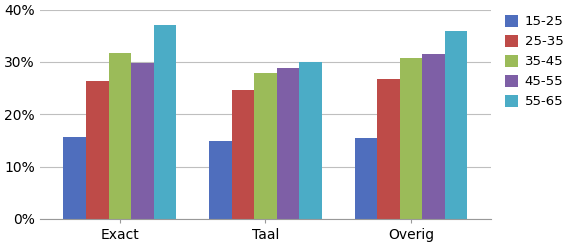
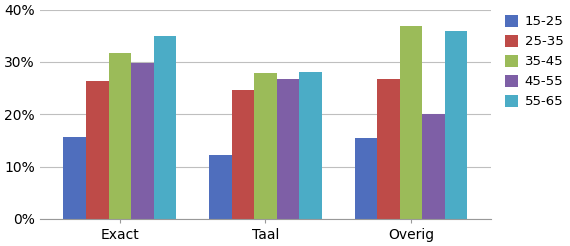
55-65/Exact: 37% -> 35%
15-25/Taal: 14.8% -> 12.2%
45-55/Taal: 28.8% -> 26.8%
55-65/Taal: 30% -> 28%
35-45/Overig: 30.7% -> 36.8%
45-55/Overig: 31.5% -> 20.0%
